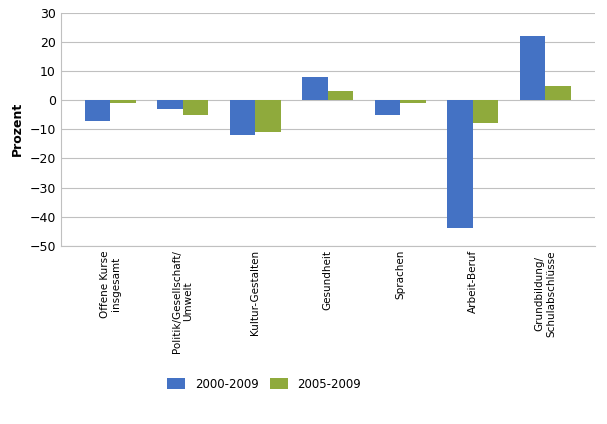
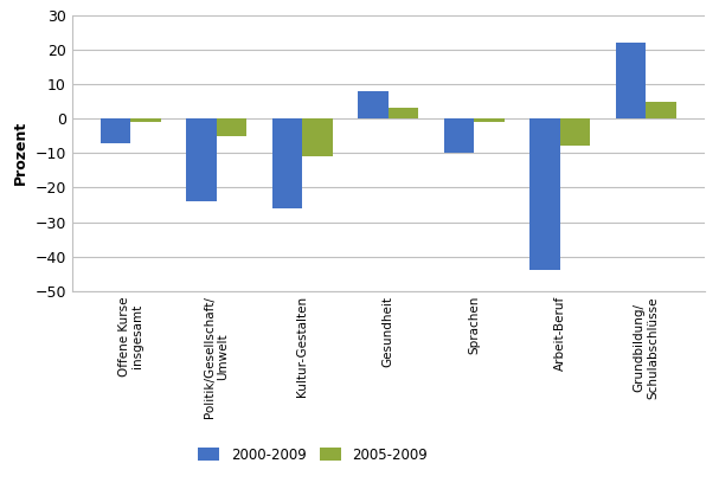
2000-2009/Politik/Gesellschaft/ Umwelt: -3 -> -24
2000-2009/Kultur-Gestalten: -12 -> -26
2000-2009/Sprachen: -5 -> -10
